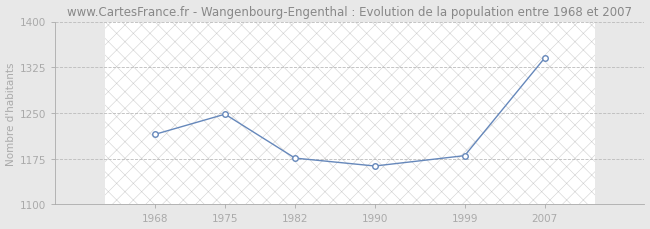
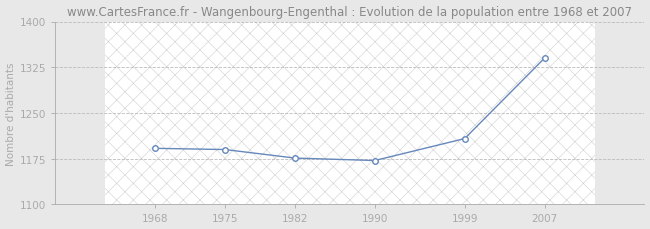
1968: 1215 -> 1192
1975: 1248 -> 1190
1990: 1163 -> 1172
1999: 1180 -> 1208
